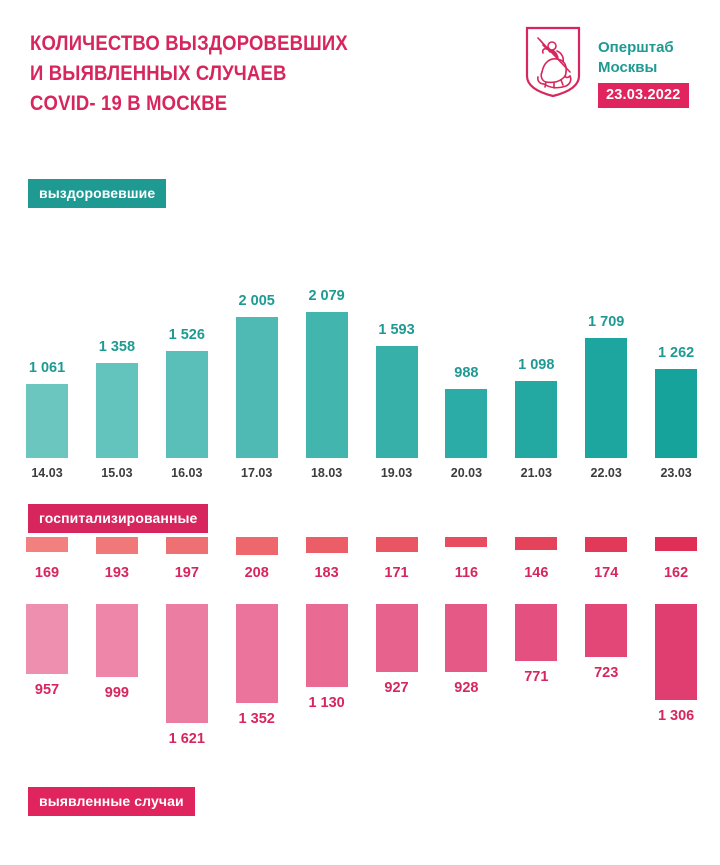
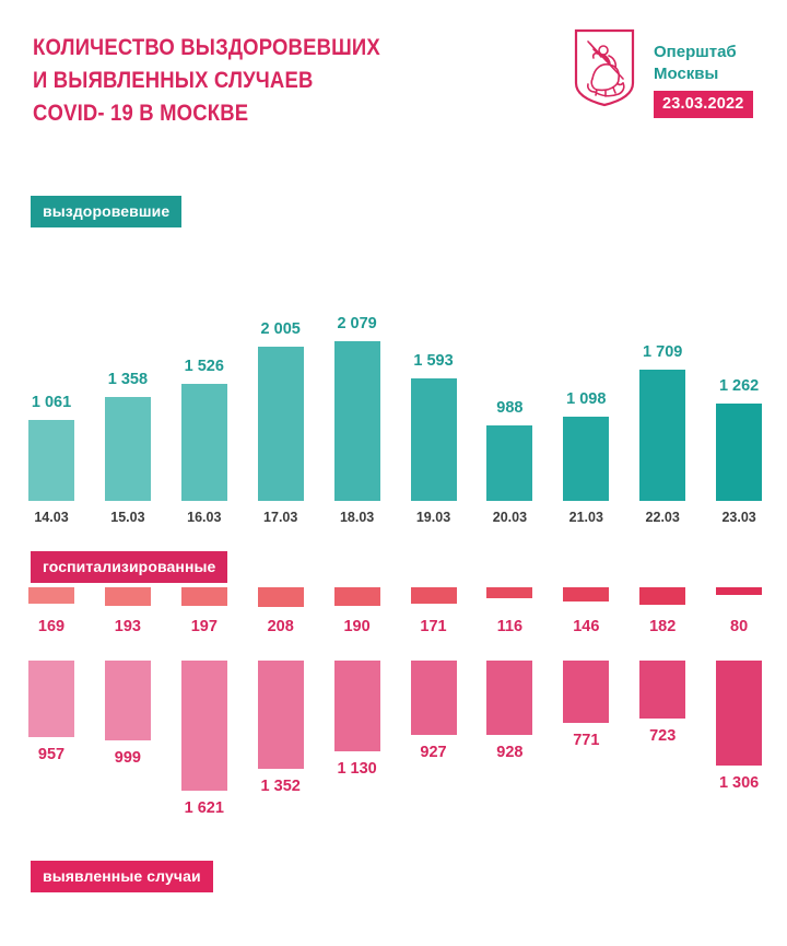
госпитализированные/18.03: 183 -> 190
госпитализированные/22.03: 174 -> 182
госпитализированные/23.03: 162 -> 80
